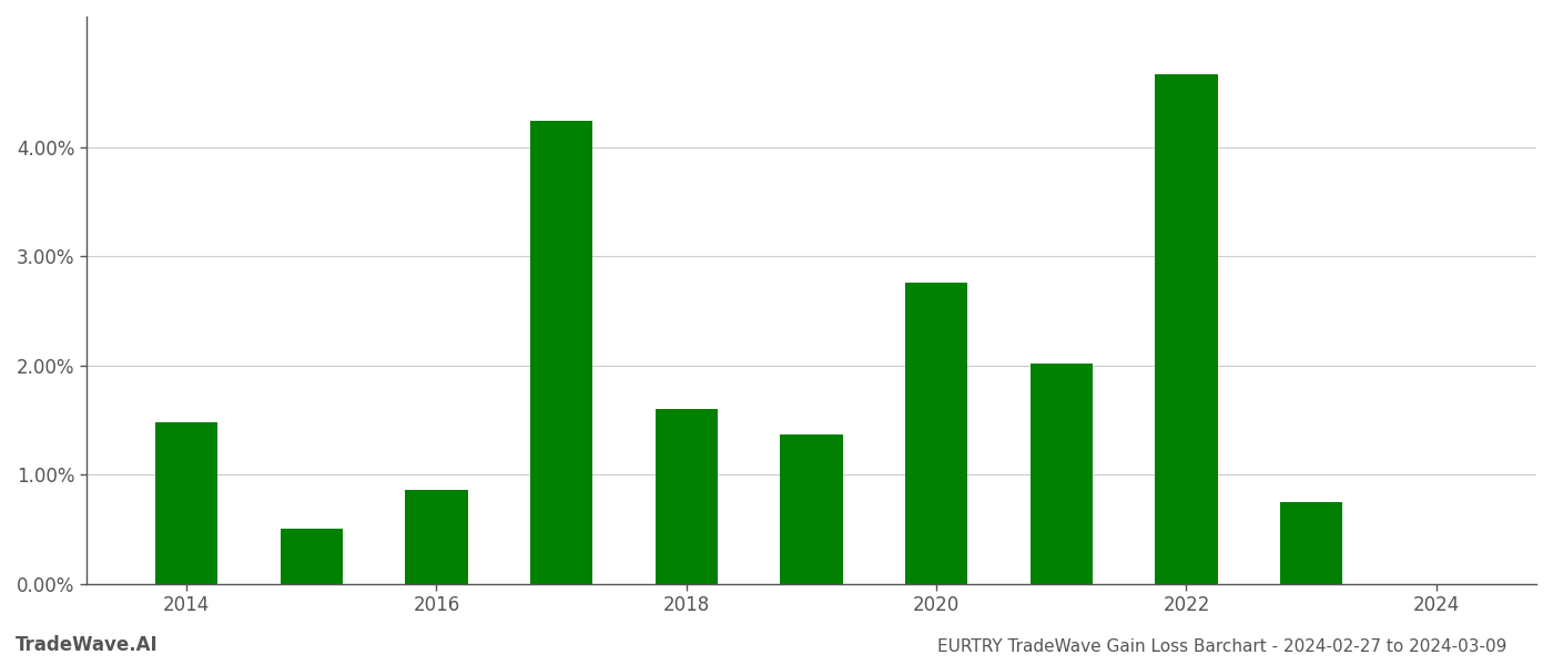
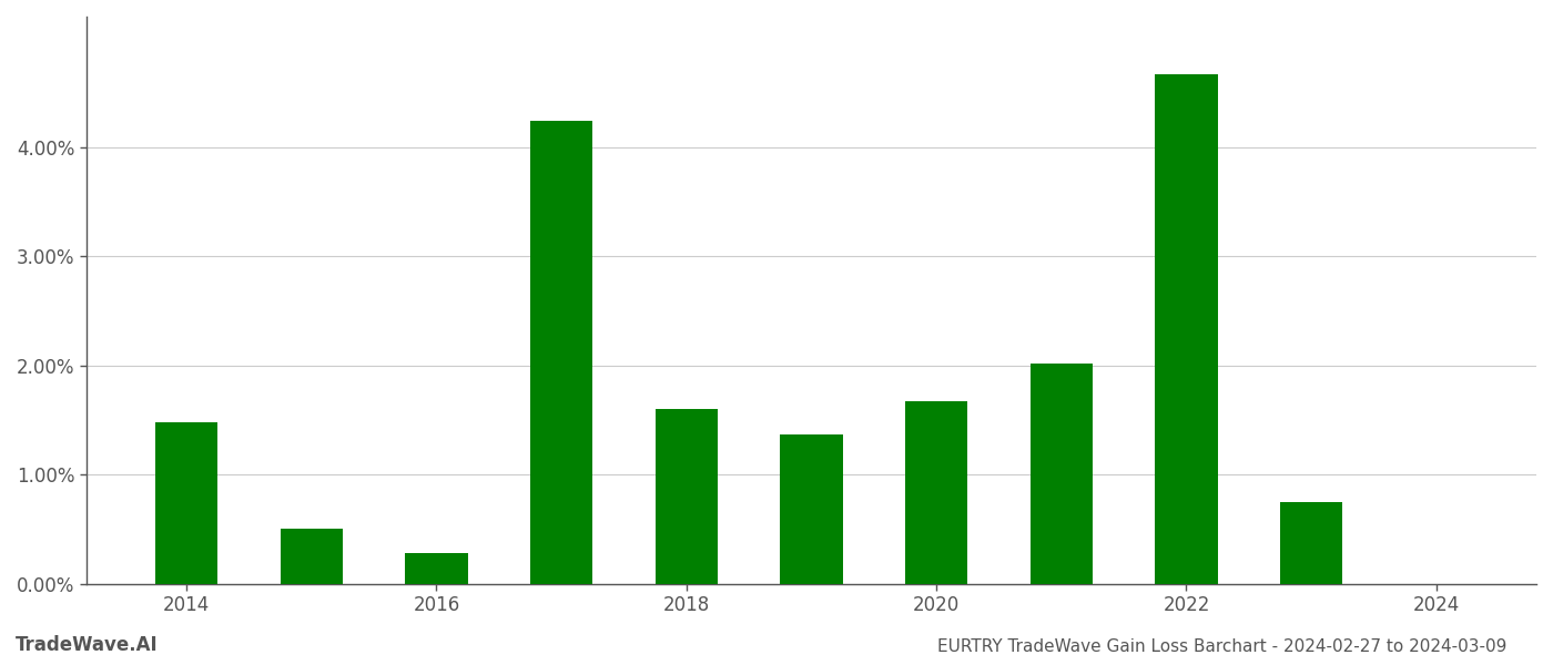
2016: 0.86% -> 0.28%
2020: 2.76% -> 1.67%
